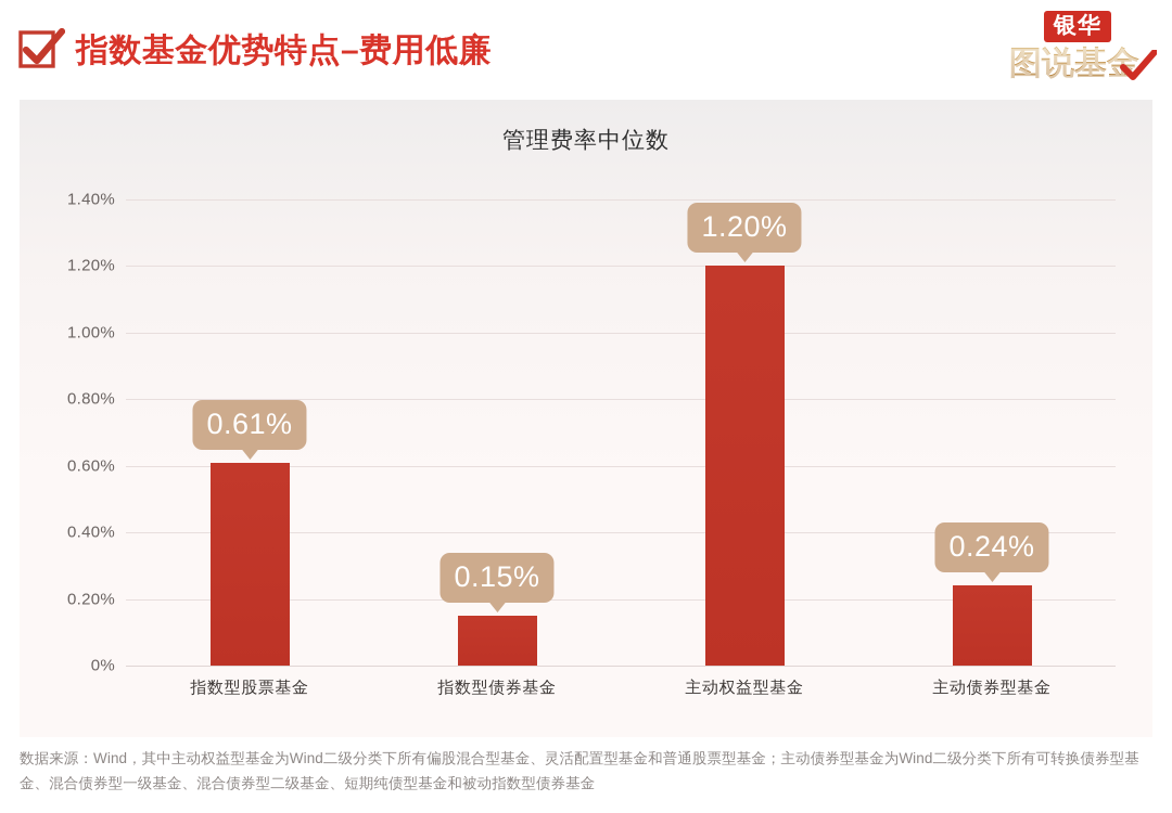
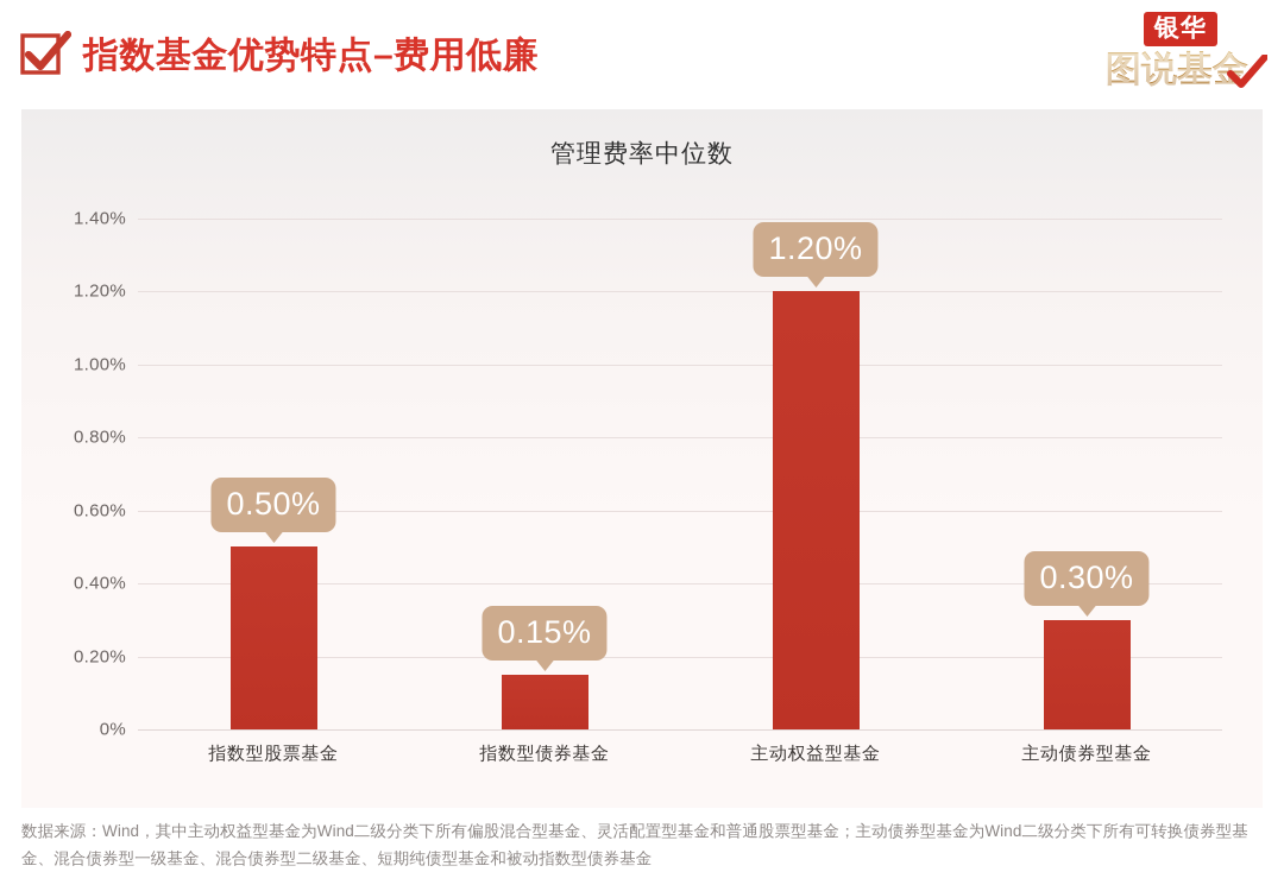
指数型股票基金: 0.61% -> 0.50%
主动债券型基金: 0.24% -> 0.30%
